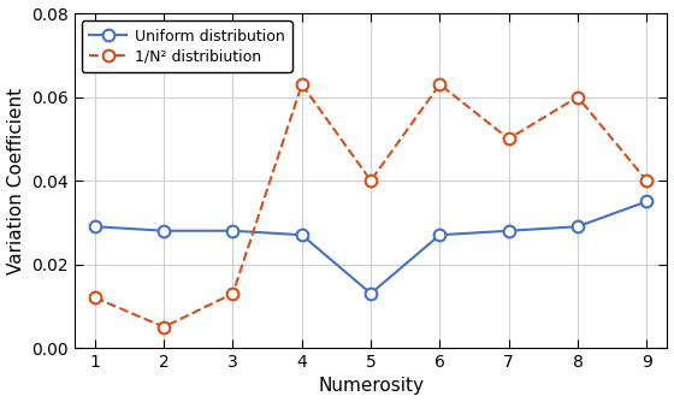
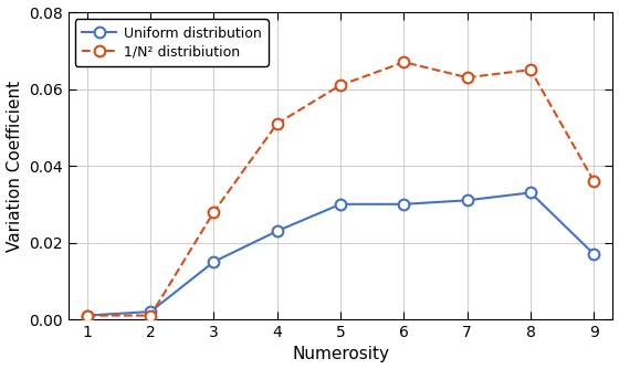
Uniform distribution/1: 0.029 -> 0.001
1/N² distribiution/1: 0.012 -> 0.001
Uniform distribution/2: 0.028 -> 0.002
1/N² distribiution/2: 0.005 -> 0.001
Uniform distribution/3: 0.028 -> 0.015
1/N² distribiution/3: 0.013 -> 0.028
Uniform distribution/4: 0.027 -> 0.023
1/N² distribiution/4: 0.063 -> 0.051
Uniform distribution/5: 0.013 -> 0.030
1/N² distribiution/5: 0.040 -> 0.061
Uniform distribution/6: 0.027 -> 0.030
1/N² distribiution/6: 0.063 -> 0.067
Uniform distribution/7: 0.028 -> 0.031
1/N² distribiution/7: 0.050 -> 0.063
Uniform distribution/8: 0.029 -> 0.033
1/N² distribiution/8: 0.060 -> 0.065
Uniform distribution/9: 0.035 -> 0.017
1/N² distribiution/9: 0.040 -> 0.036
